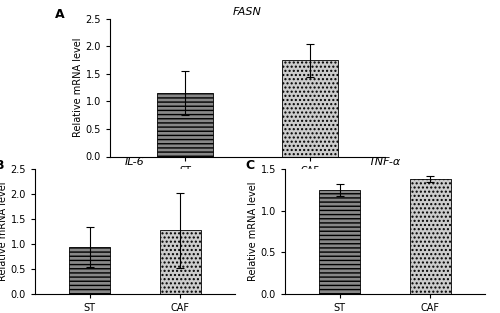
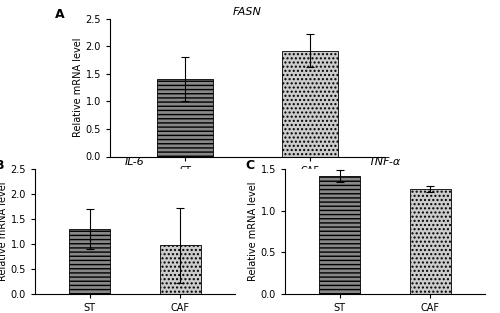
FASN/ST: 1.15 -> 1.40
FASN/CAF: 1.75 -> 1.92
IL-6/ST: 0.95 -> 1.30
IL-6/CAF: 1.28 -> 0.98
TNF-α/ST: 1.25 -> 1.42
TNF-α/CAF: 1.38 -> 1.26
